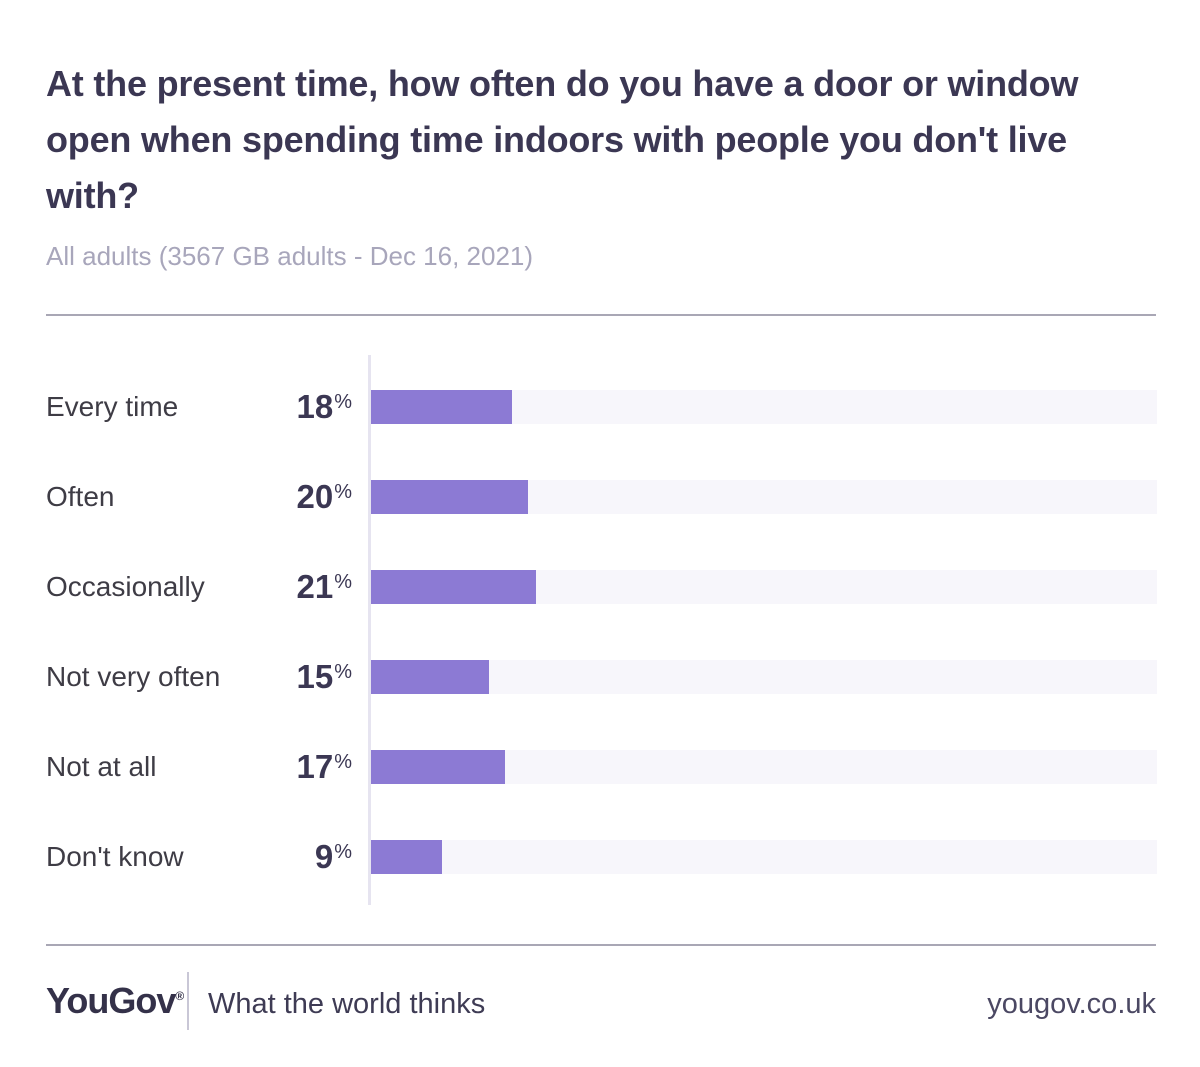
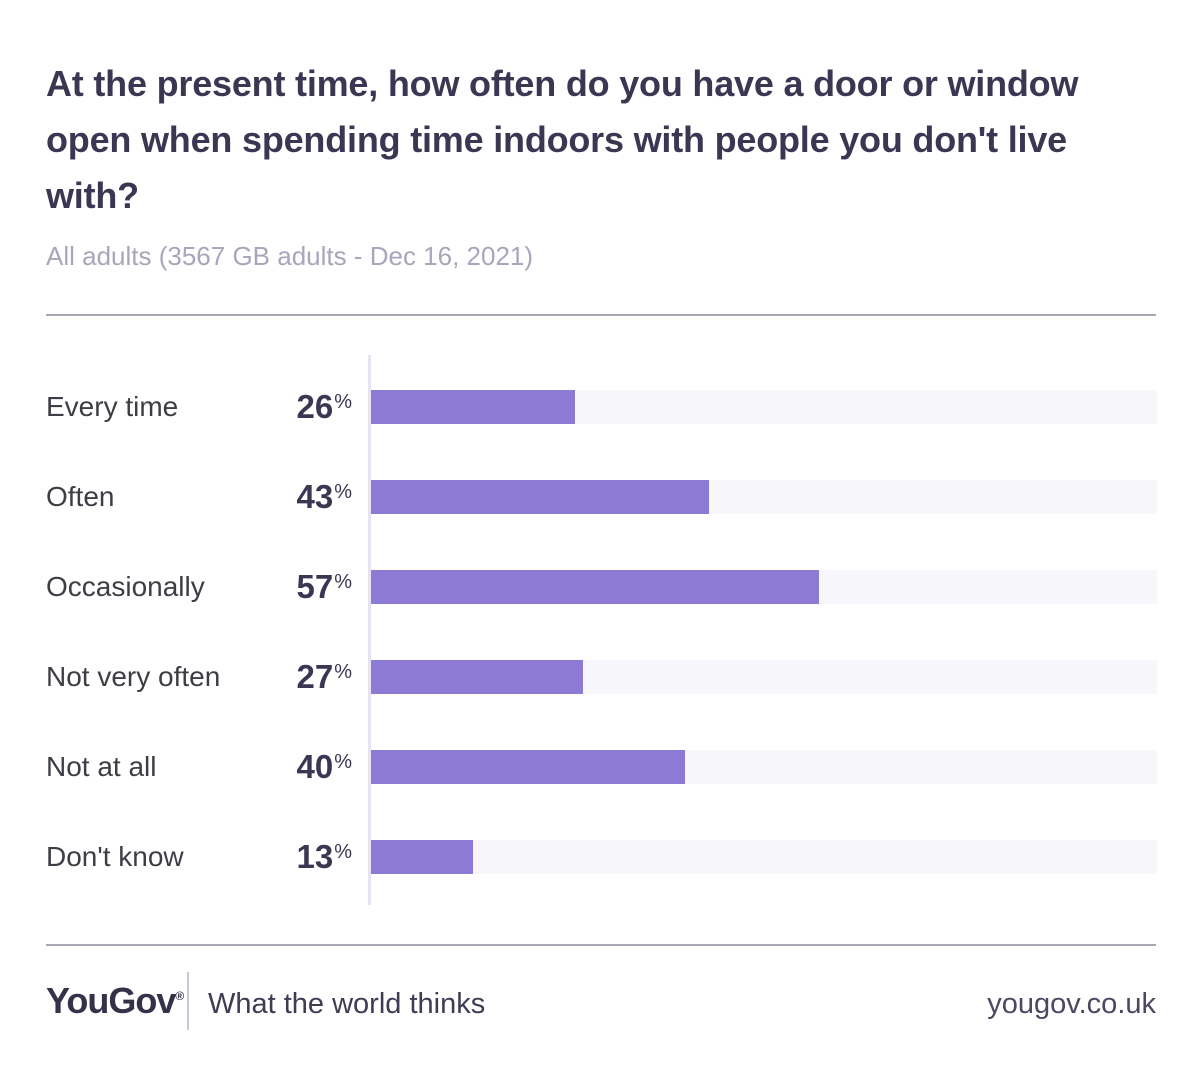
Every time: 18 -> 26
Often: 20 -> 43
Occasionally: 21 -> 57
Not very often: 15 -> 27
Not at all: 17 -> 40
Don't know: 9 -> 13
